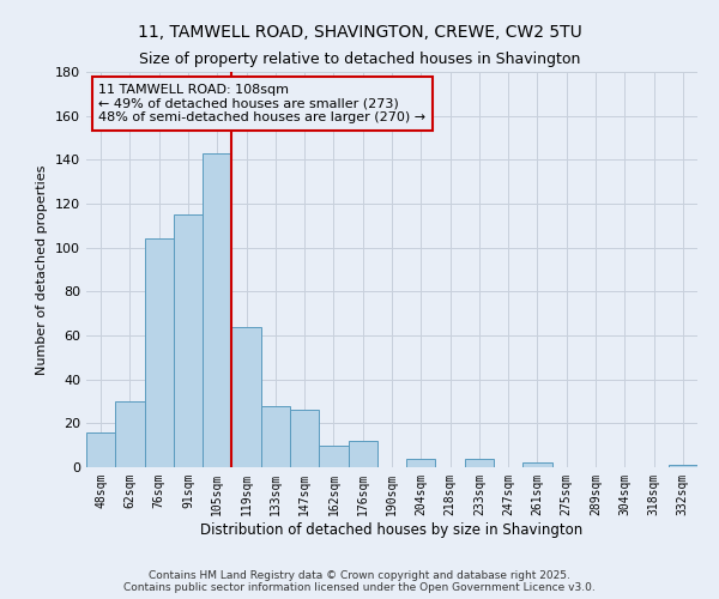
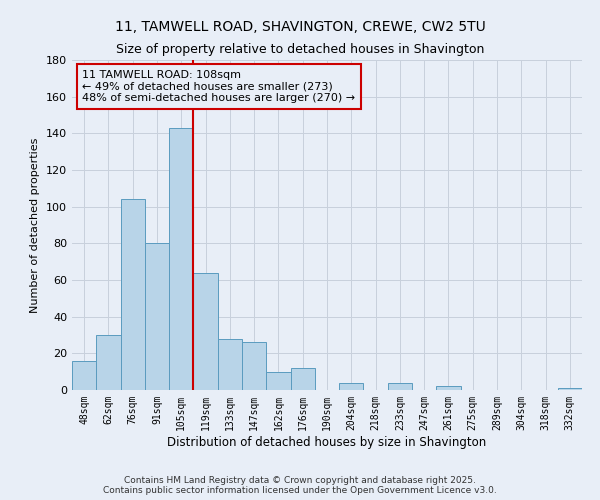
91sqm: 115 -> 80
